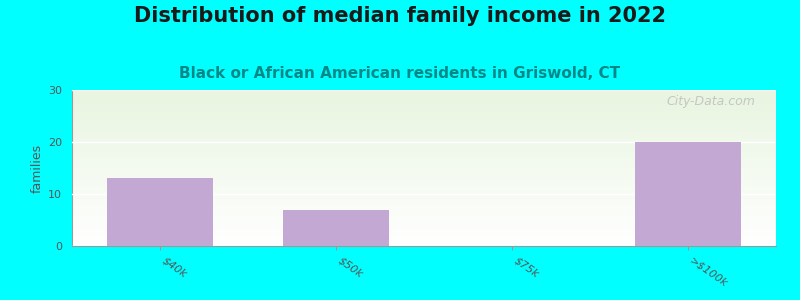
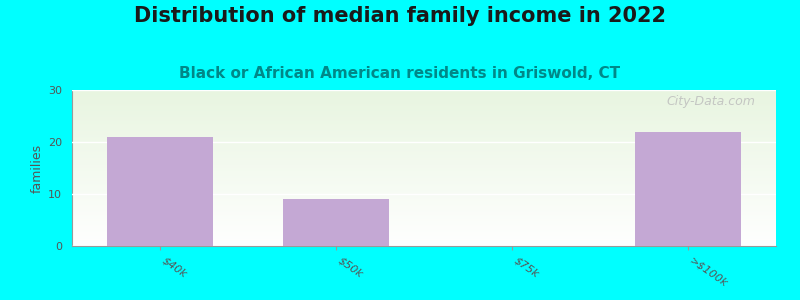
$40k: 13 -> 21
$50k: 7 -> 9
>$100k: 20 -> 22
